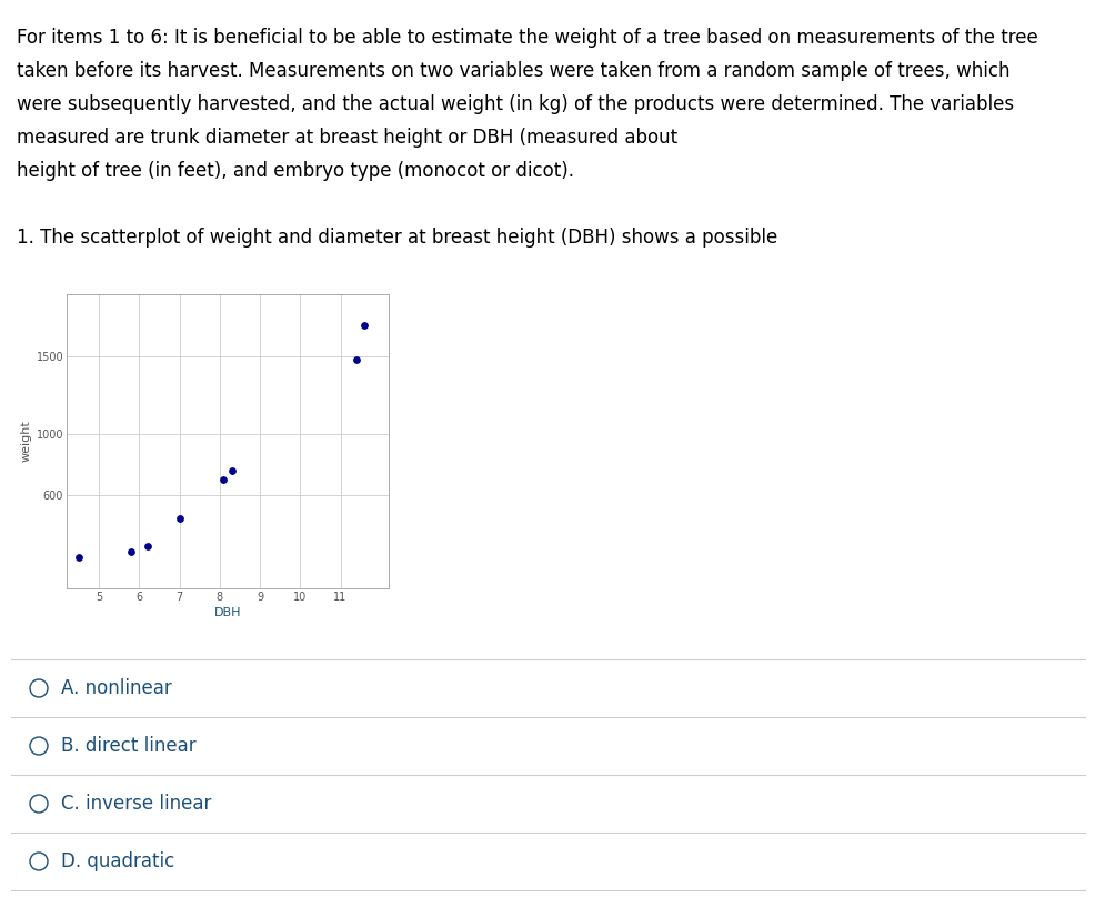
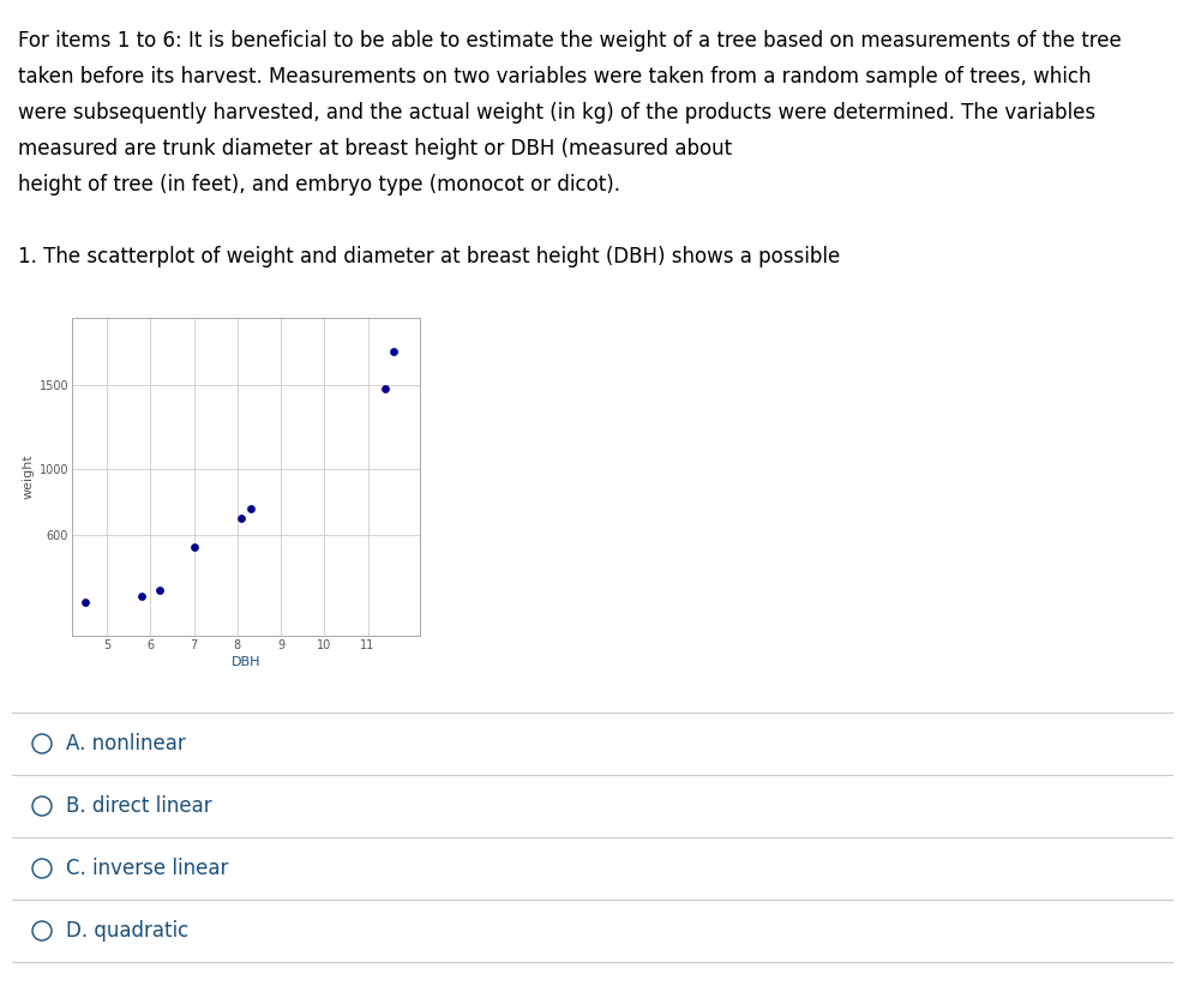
7: 450 -> 530
